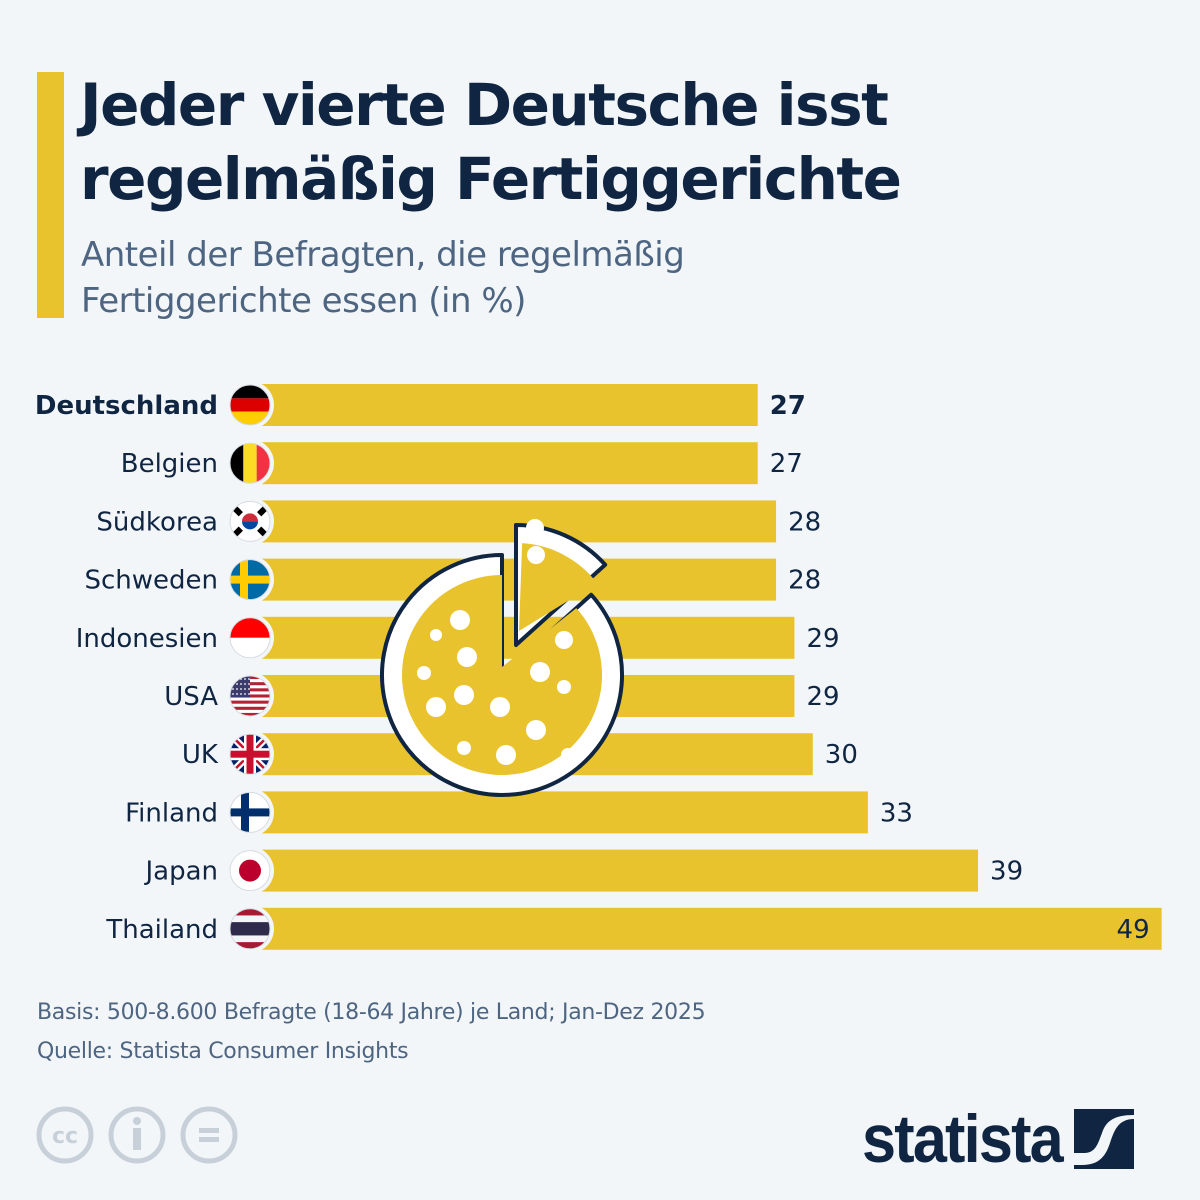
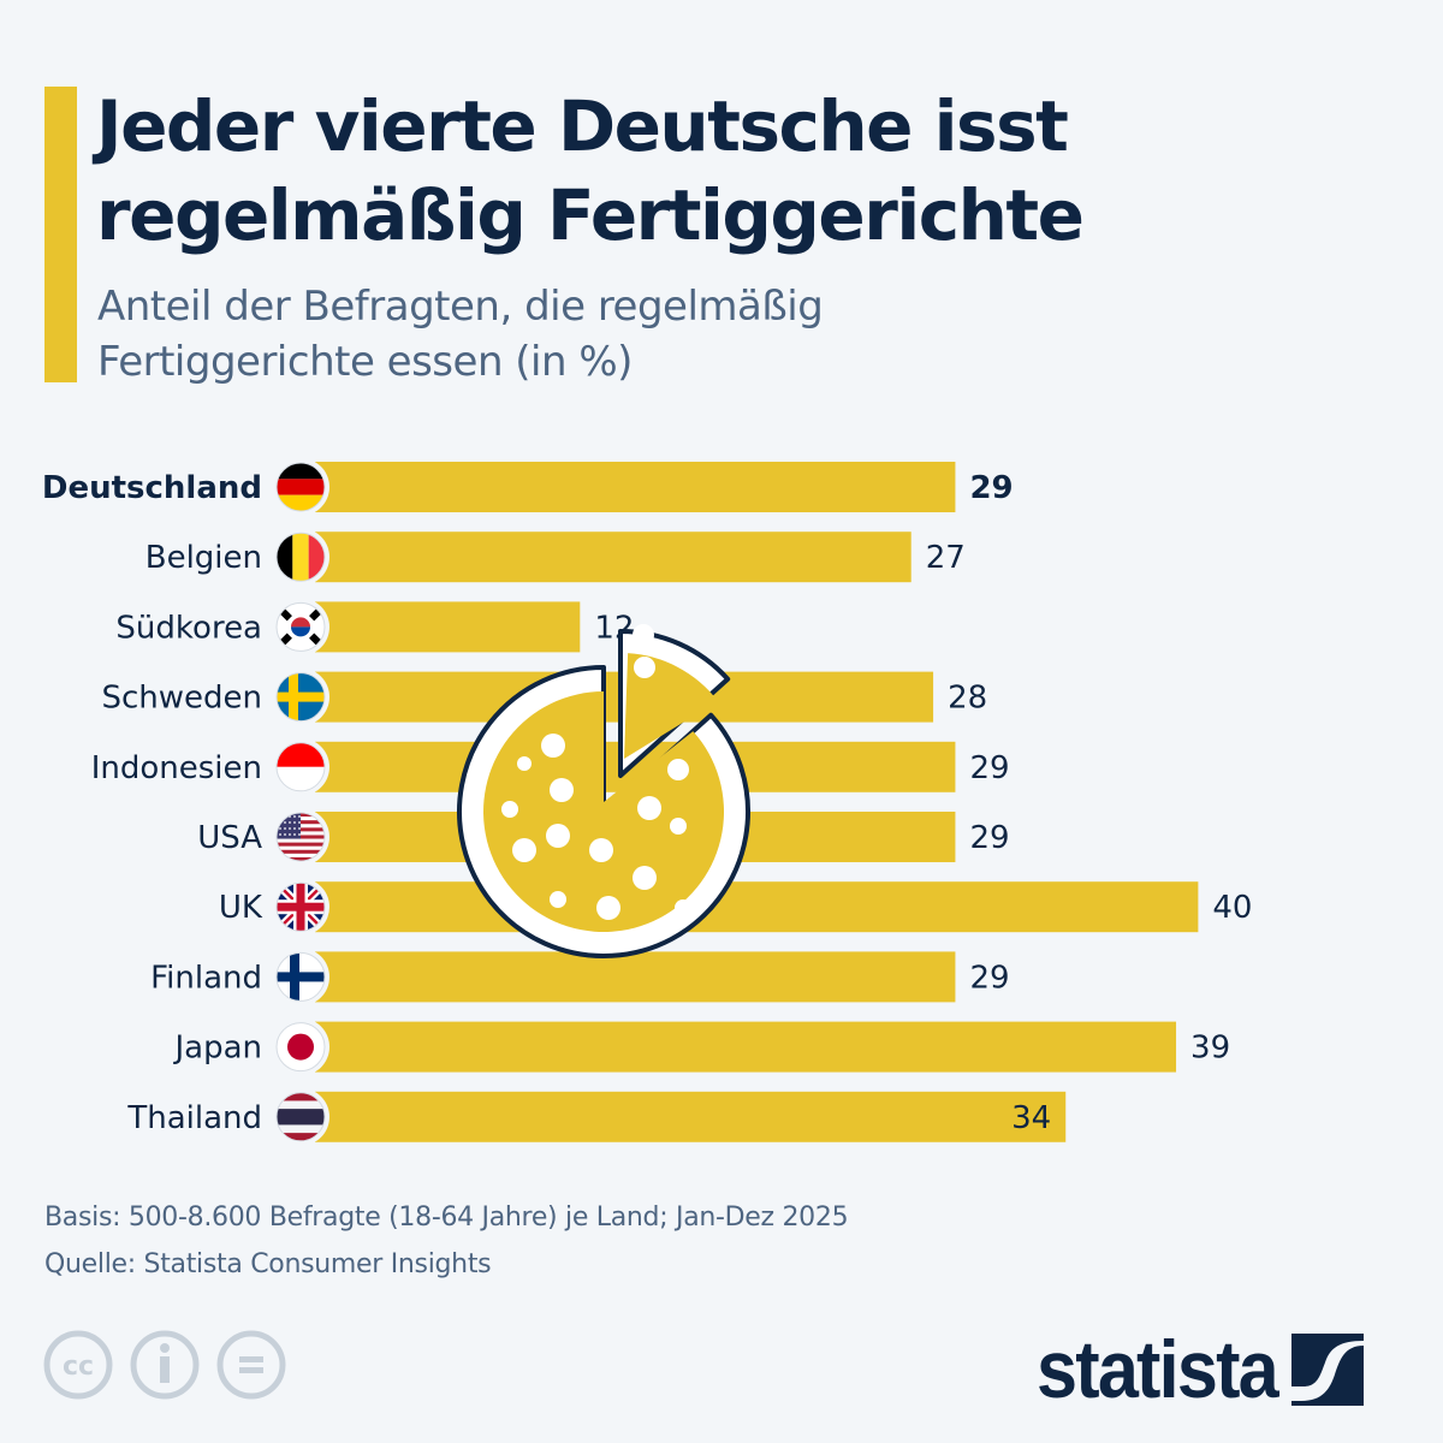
Deutschland: 27 -> 29
Südkorea: 28 -> 12
UK: 30 -> 40
Finland: 33 -> 29
Thailand: 49 -> 34
